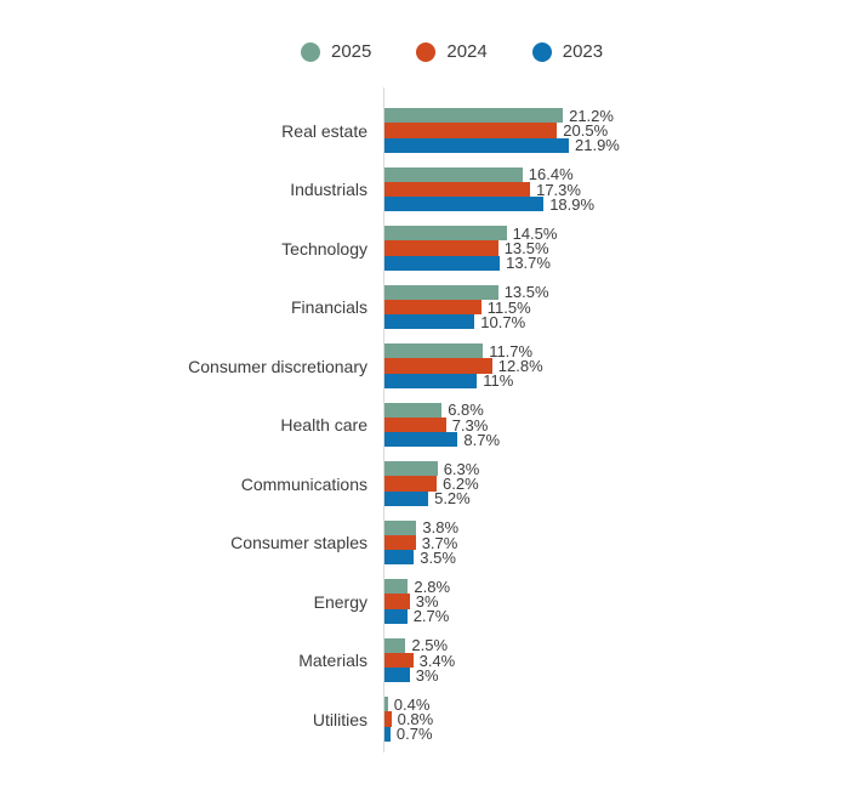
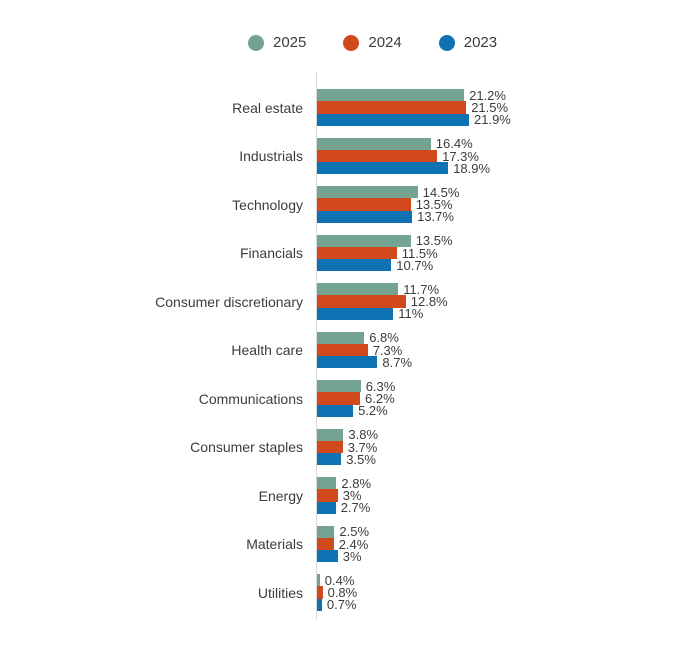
2024/Real estate: 20.5% -> 21.5%
2024/Materials: 3.4% -> 2.4%
